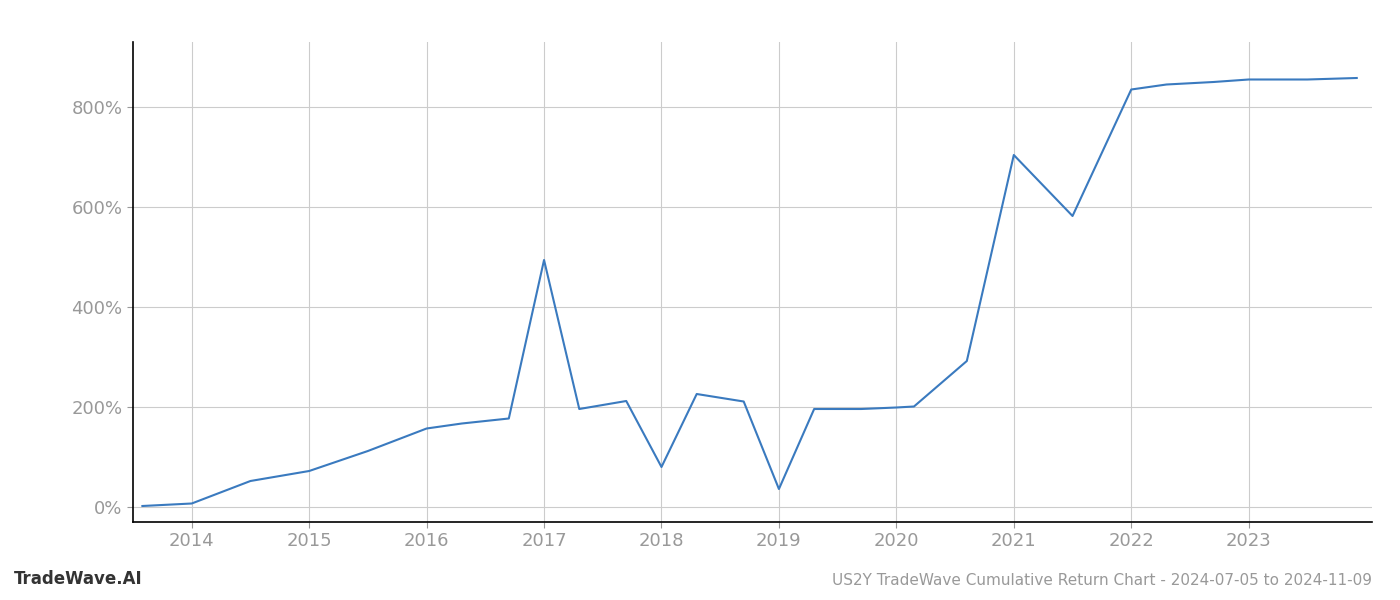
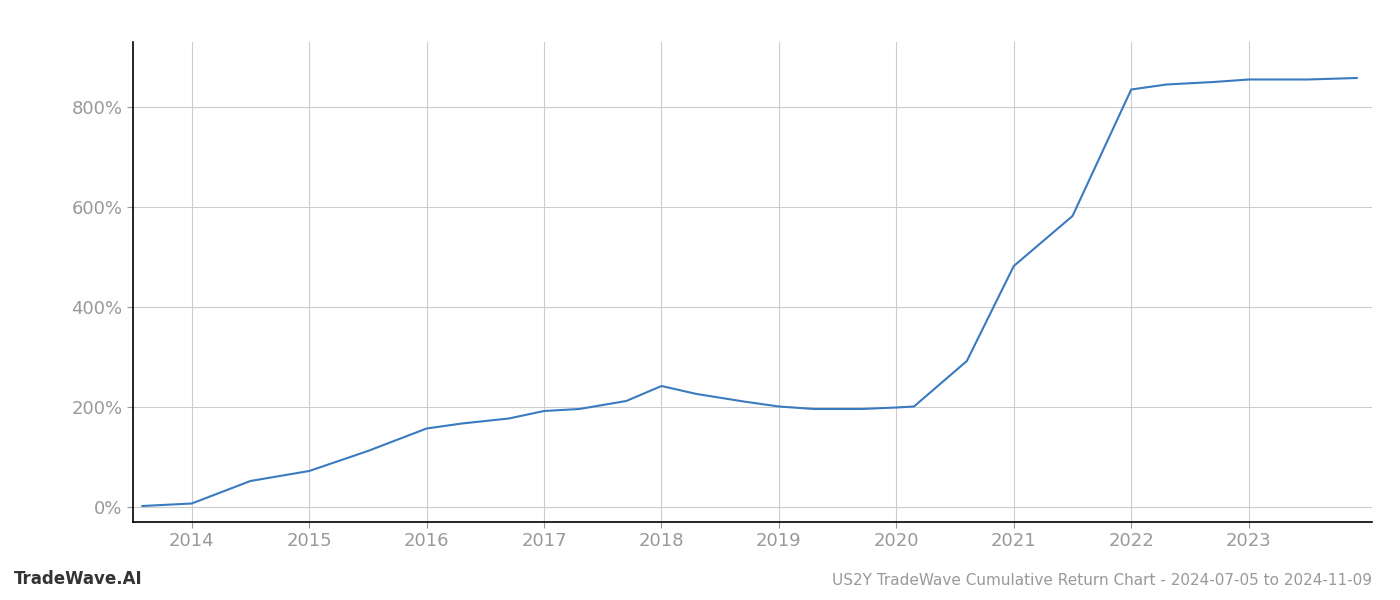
2017: 494% -> 192%
2018: 80% -> 242%
2019: 36% -> 201%
2021: 704% -> 482%
